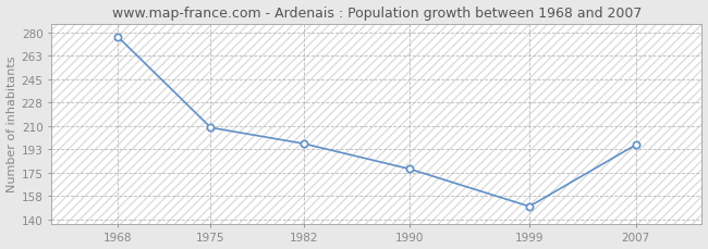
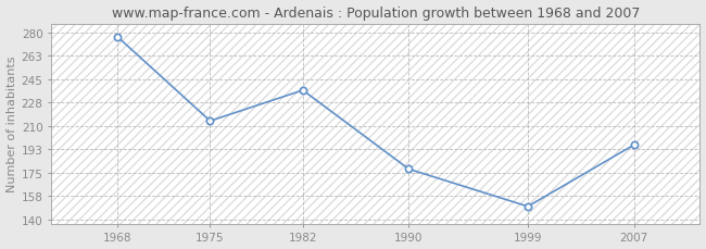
1975: 209 -> 214
1982: 197 -> 237
